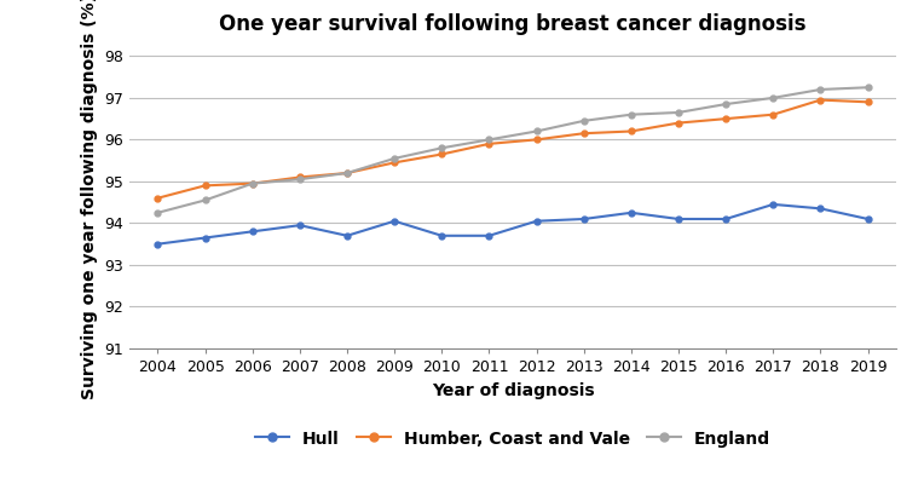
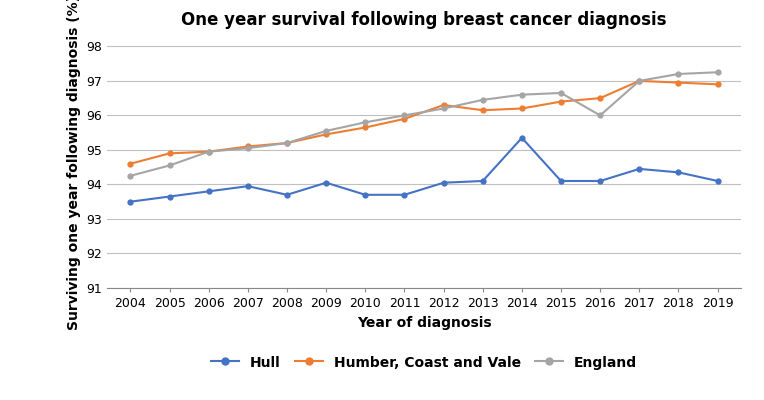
Humber, Coast and Vale/2012: 96.00 -> 96.30
Hull/2014: 94.25 -> 95.35
England/2016: 96.85 -> 96.00
Humber, Coast and Vale/2017: 96.60 -> 97.00
